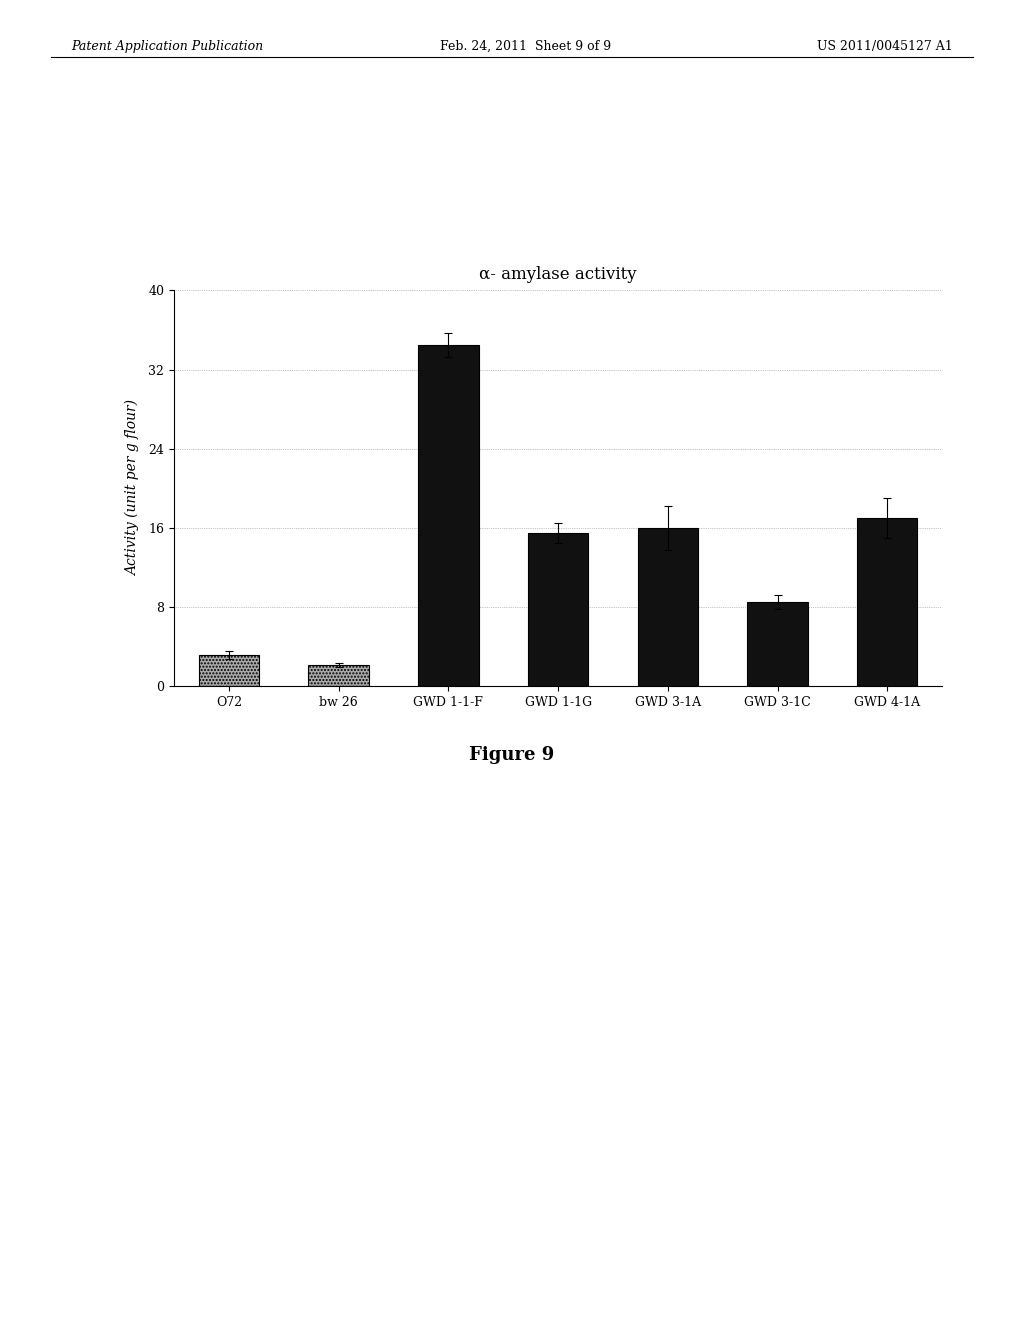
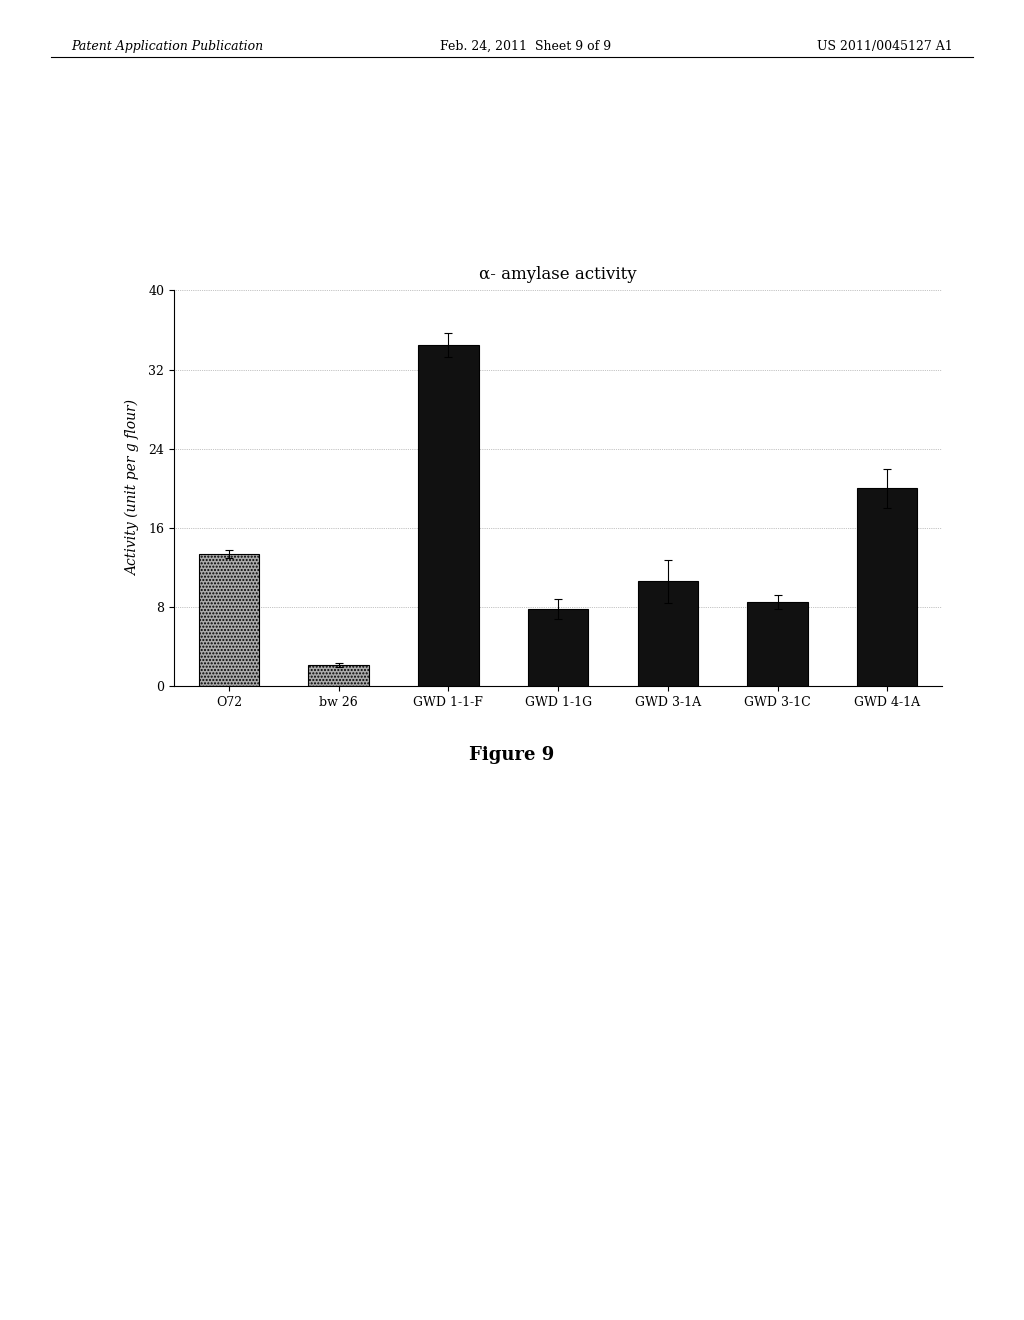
O72: 3.2 -> 13.4
GWD 1-1G: 15.5 -> 7.8
GWD 3-1A: 16.0 -> 10.6
GWD 4-1A: 17.0 -> 20.0
